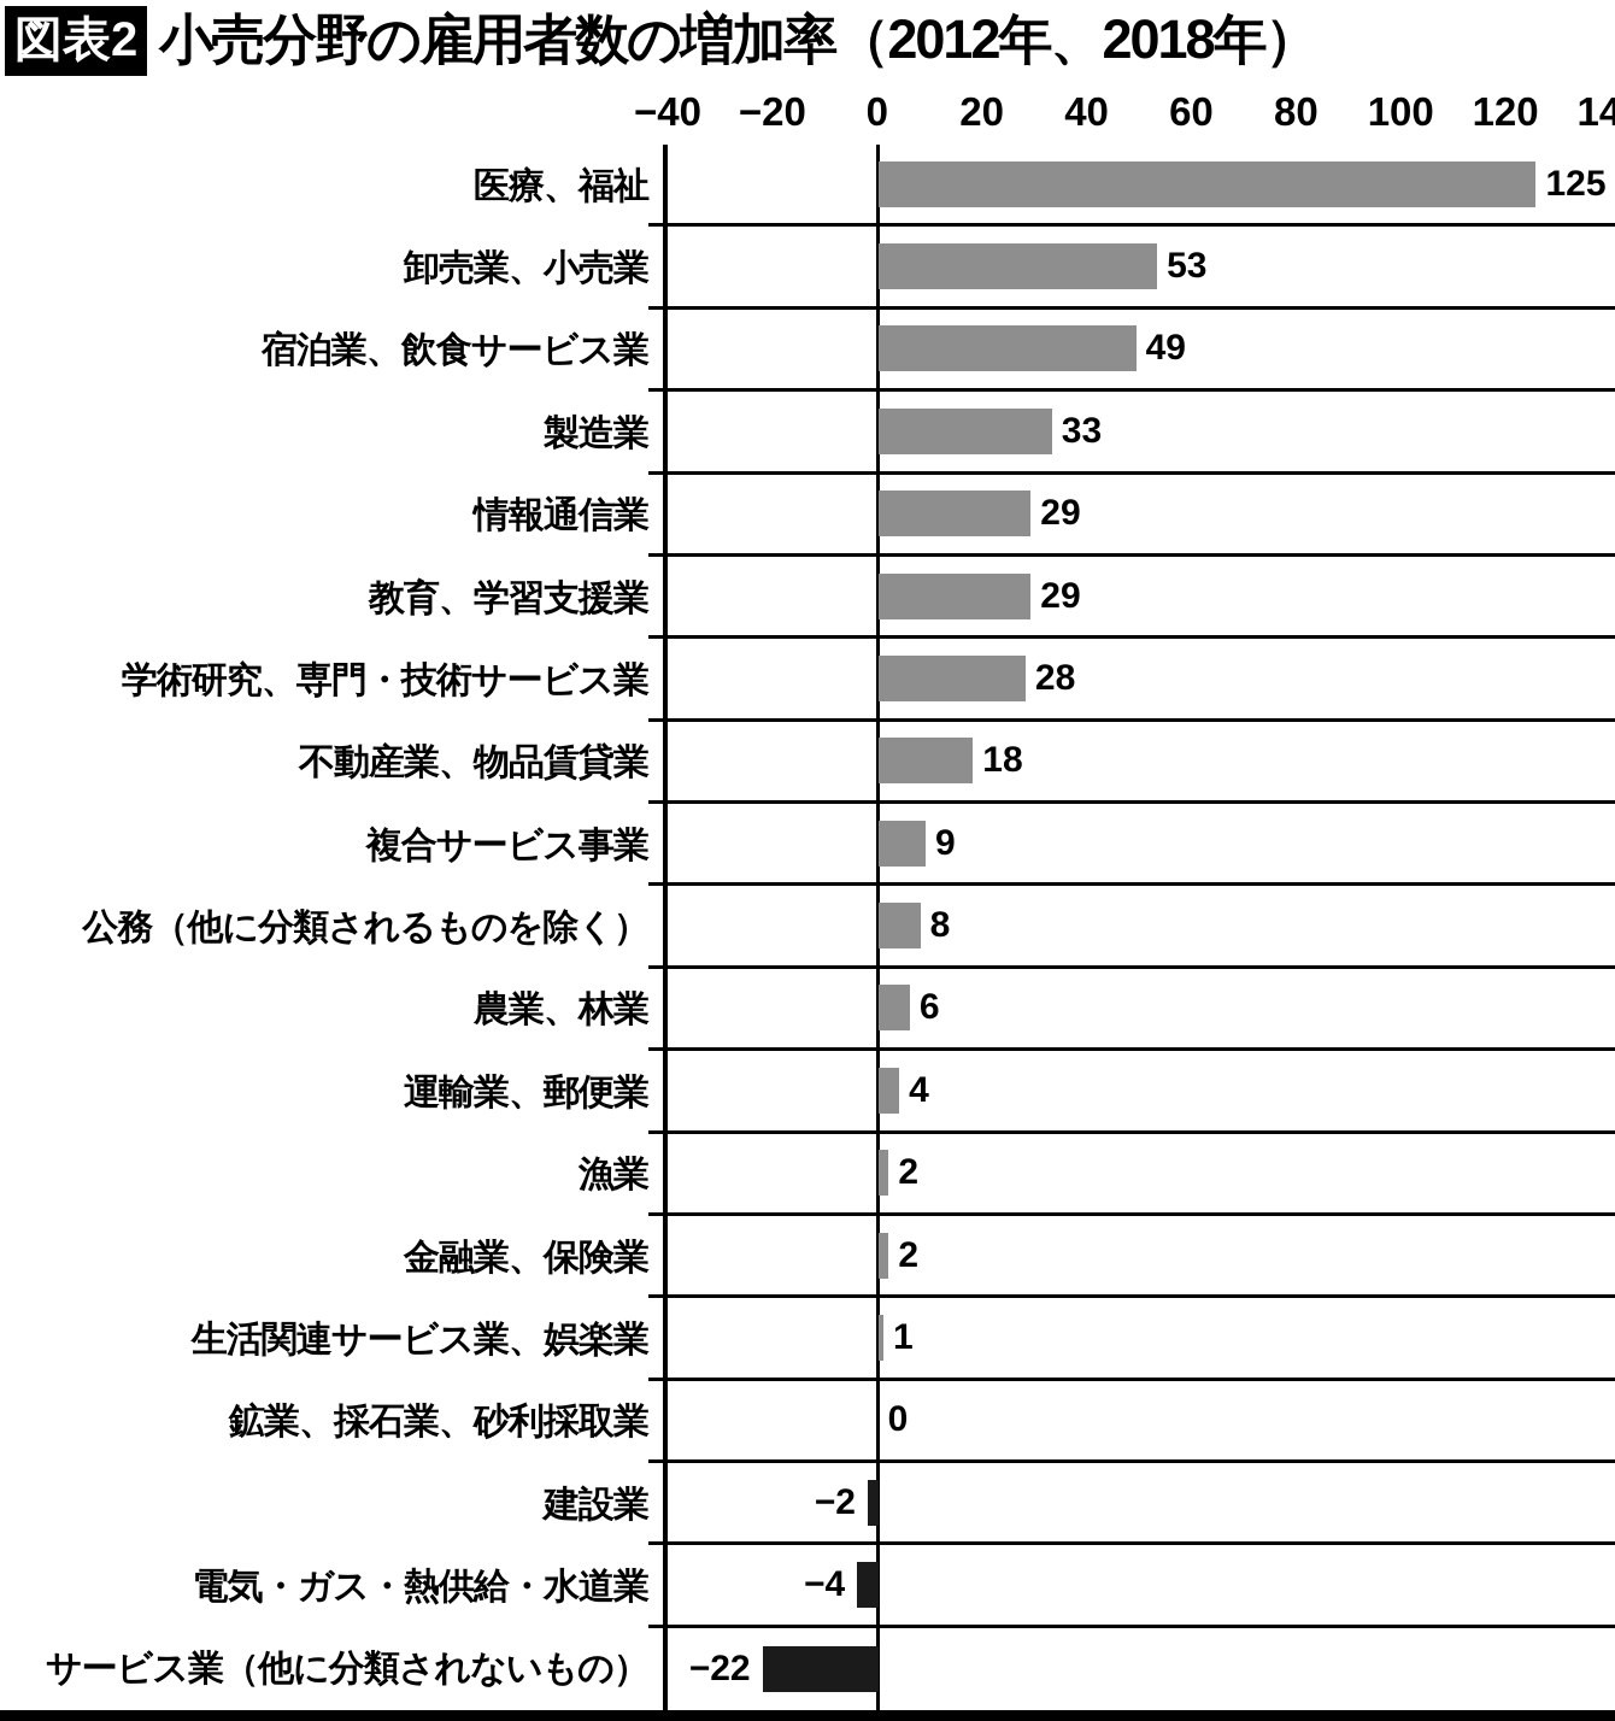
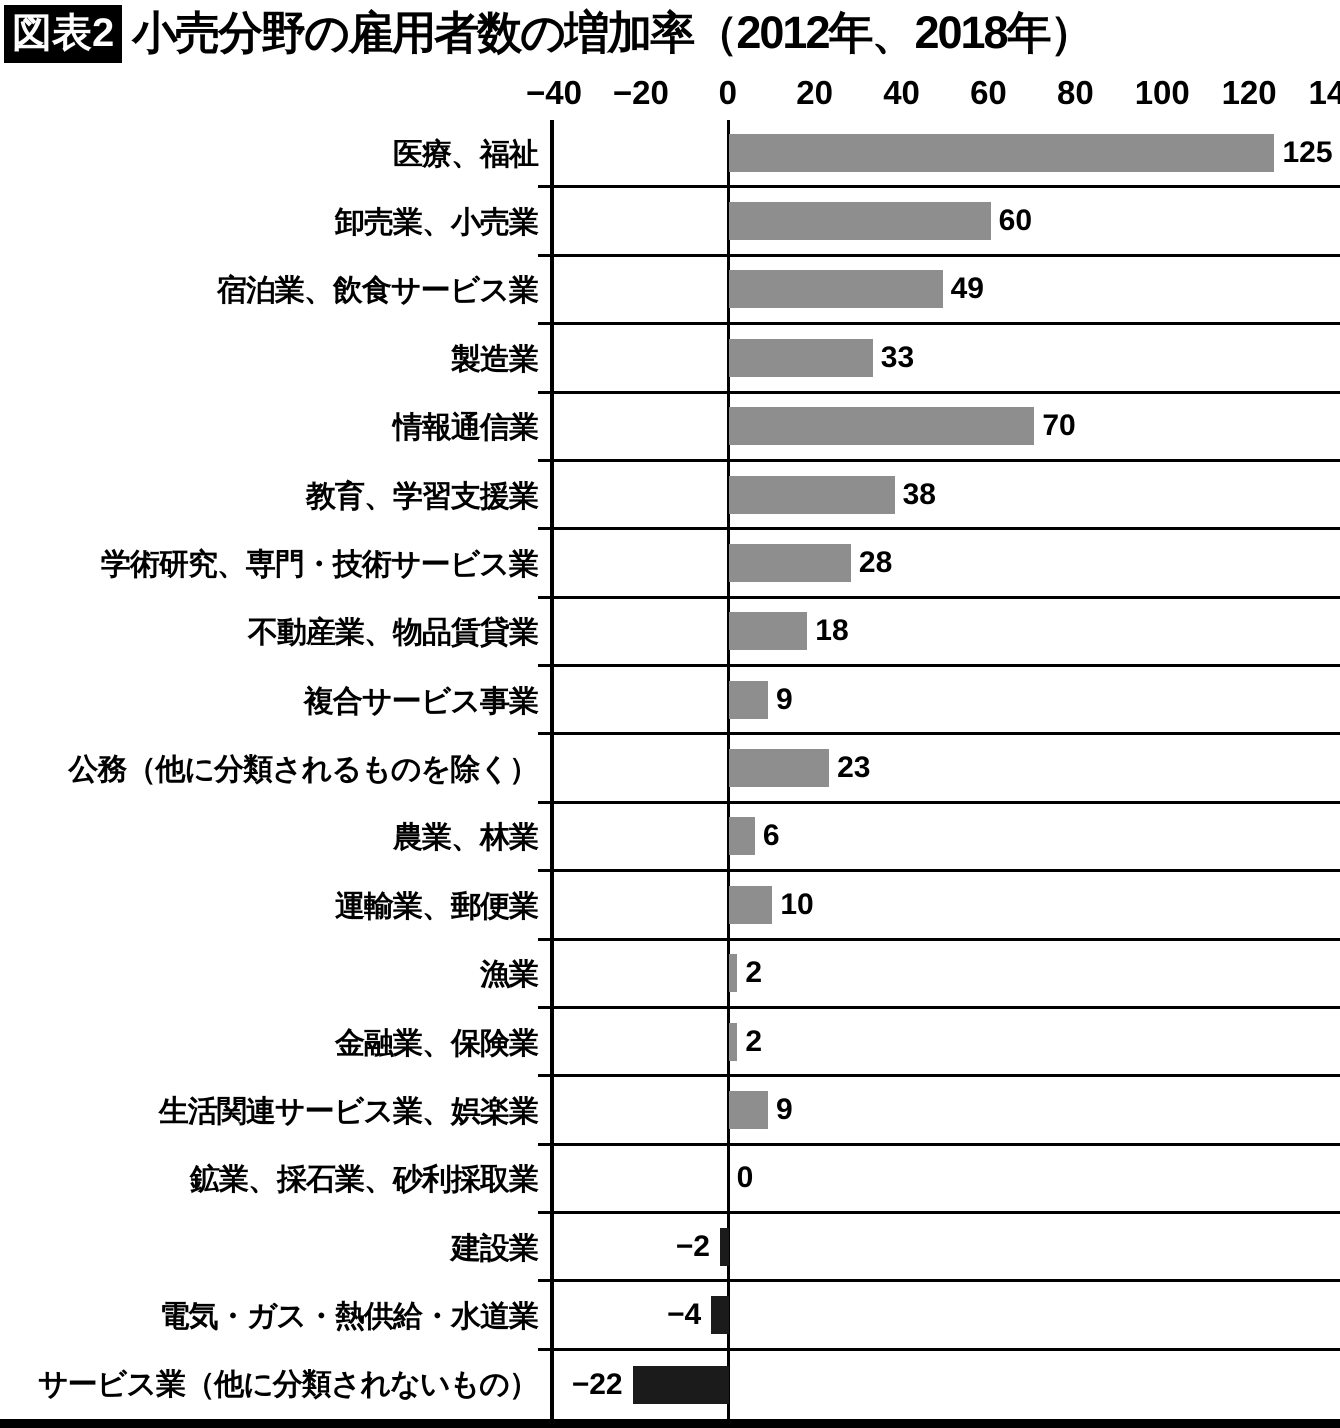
卸売業、小売業: 53 -> 60
情報通信業: 29 -> 70
教育、学習支援業: 29 -> 38
公務（他に分類されるものを除く）: 8 -> 23
運輸業、郵便業: 4 -> 10
生活関連サービス業、娯楽業: 1 -> 9
